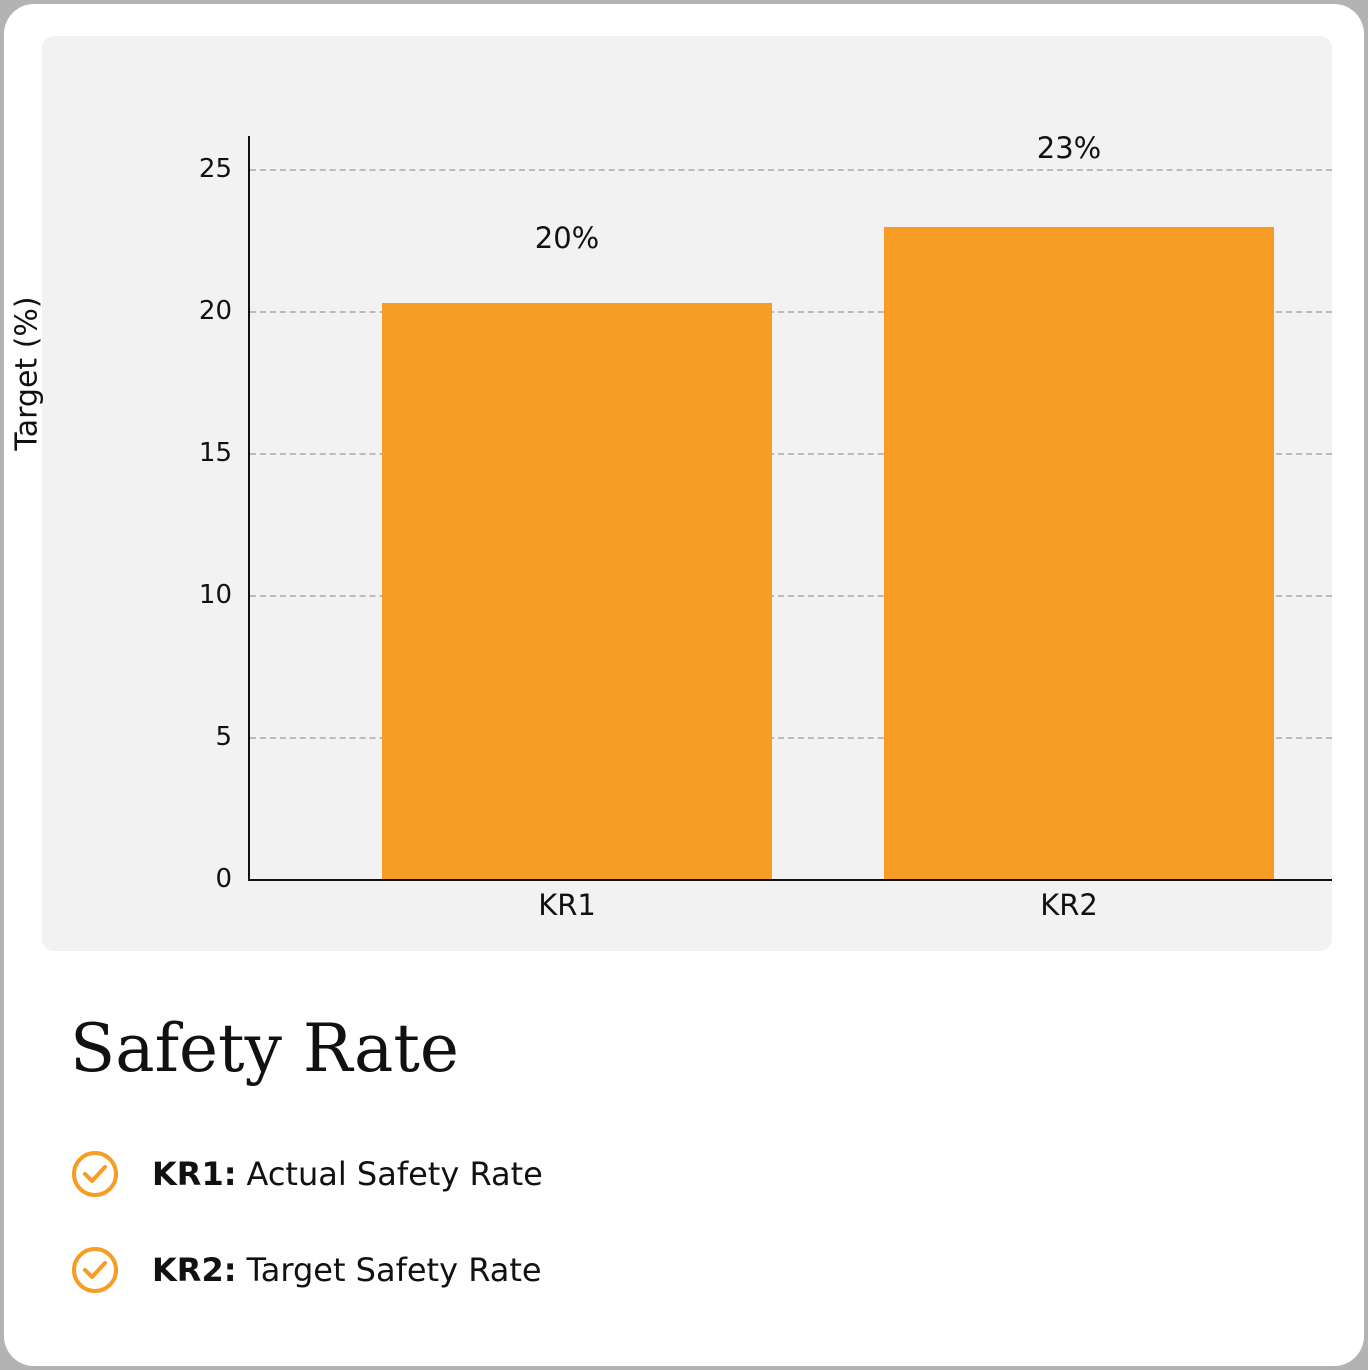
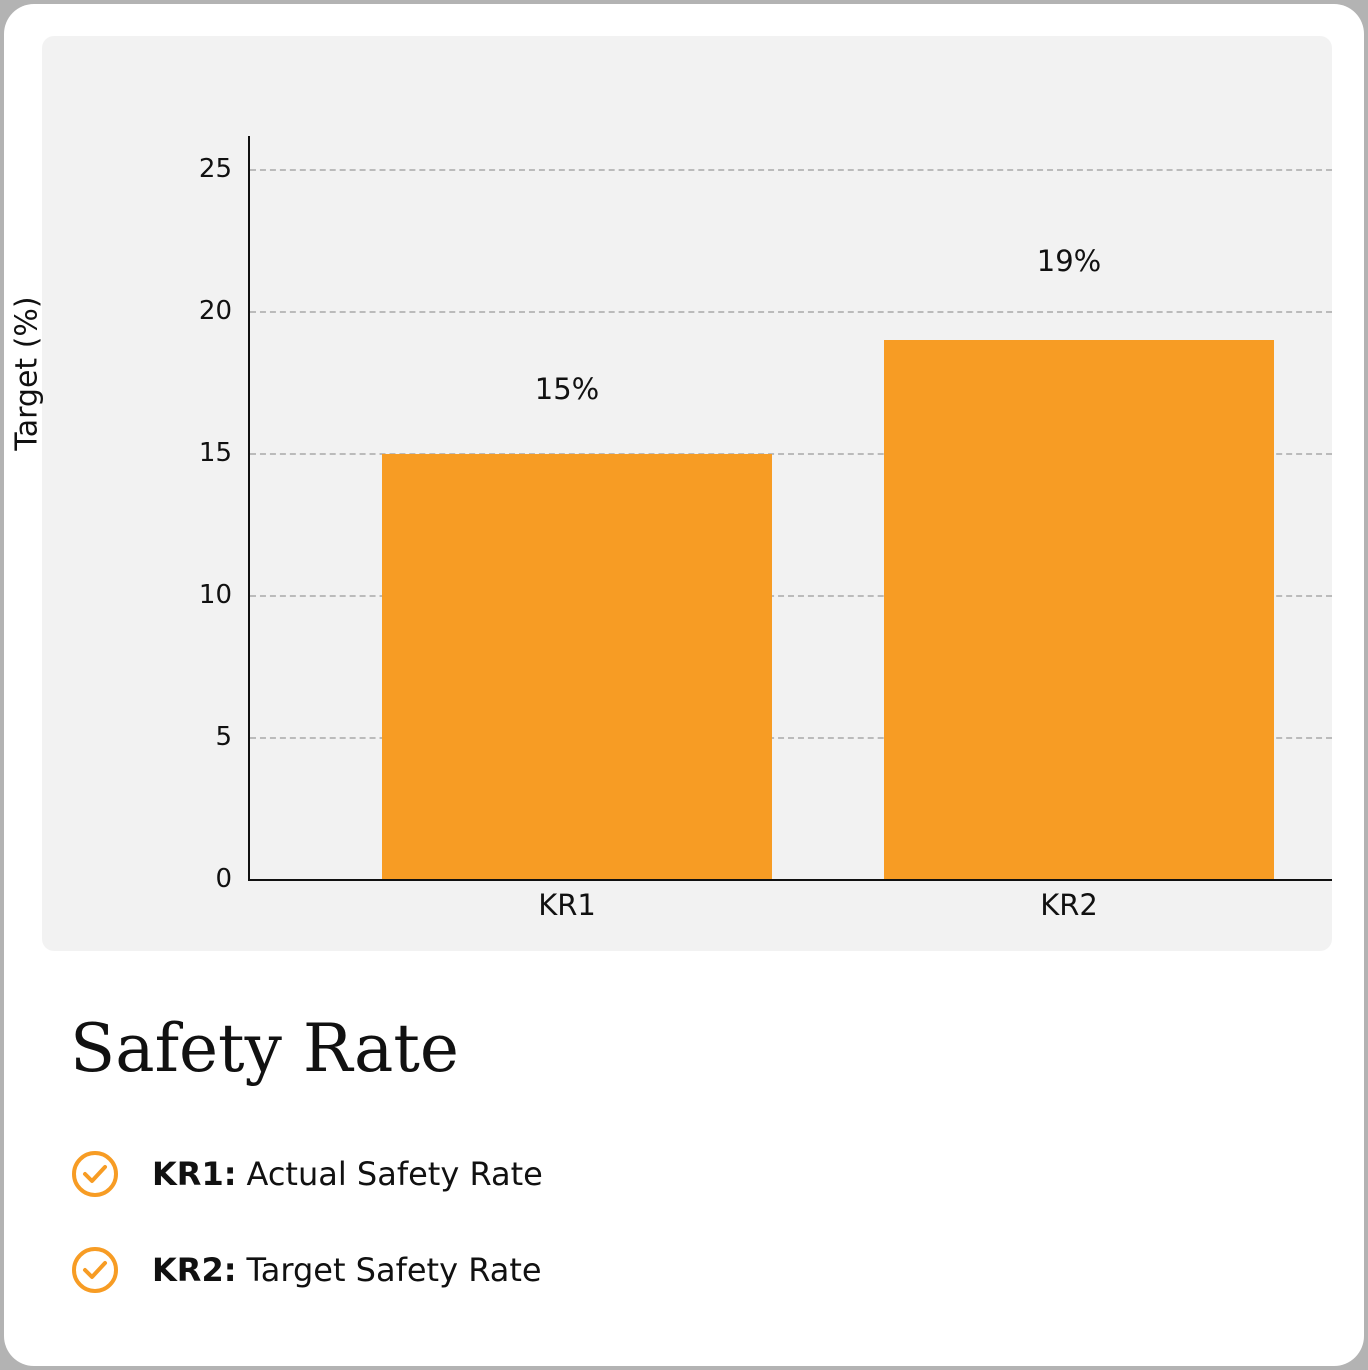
KR1: 20% -> 15%
KR2: 23% -> 19%
